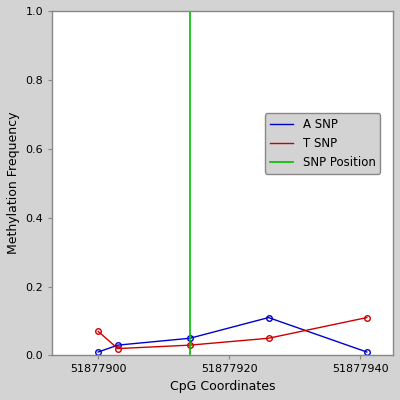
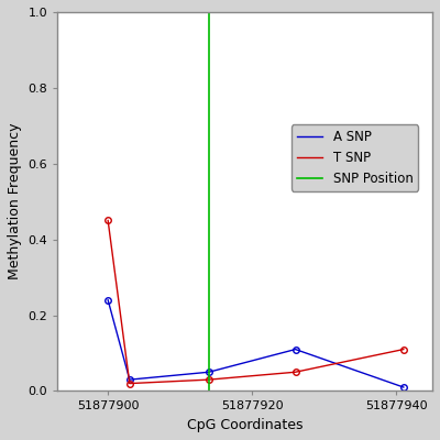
A SNP/51877900: 0.01 -> 0.24
T SNP/51877900: 0.07 -> 0.45
